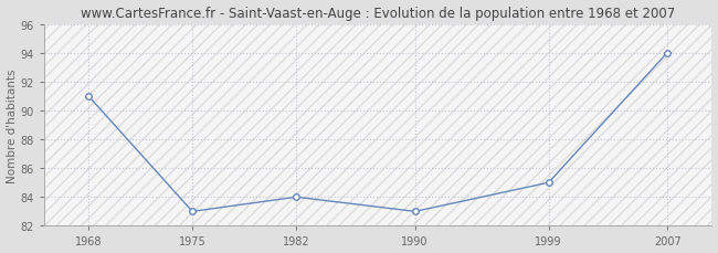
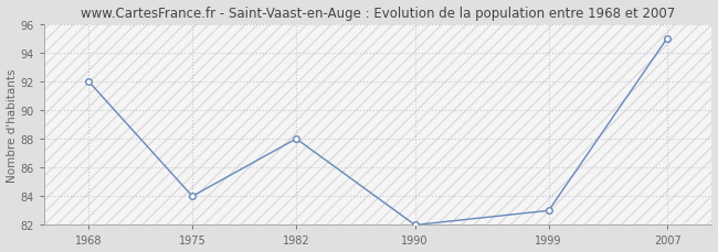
1968: 91 -> 92
1975: 83 -> 84
1982: 84 -> 88
1990: 83 -> 82
1999: 85 -> 83
2007: 94 -> 95
